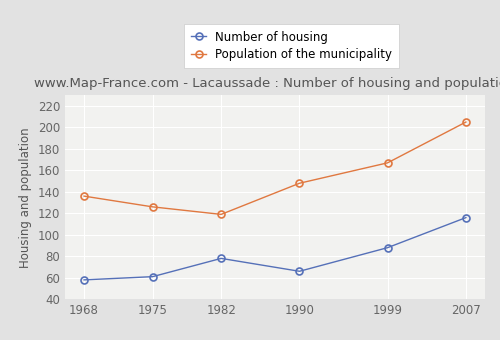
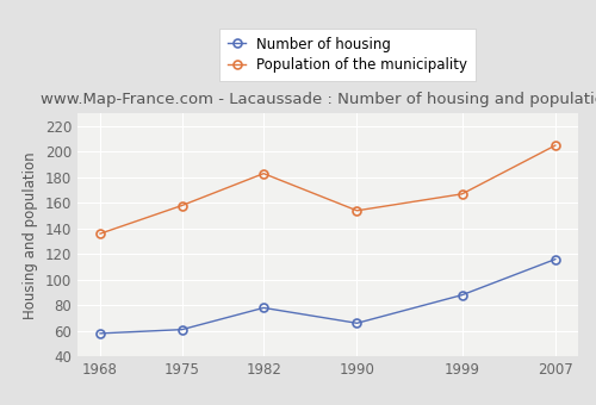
Population of the municipality/1975: 126 -> 158
Population of the municipality/1982: 119 -> 183
Population of the municipality/1990: 148 -> 154
